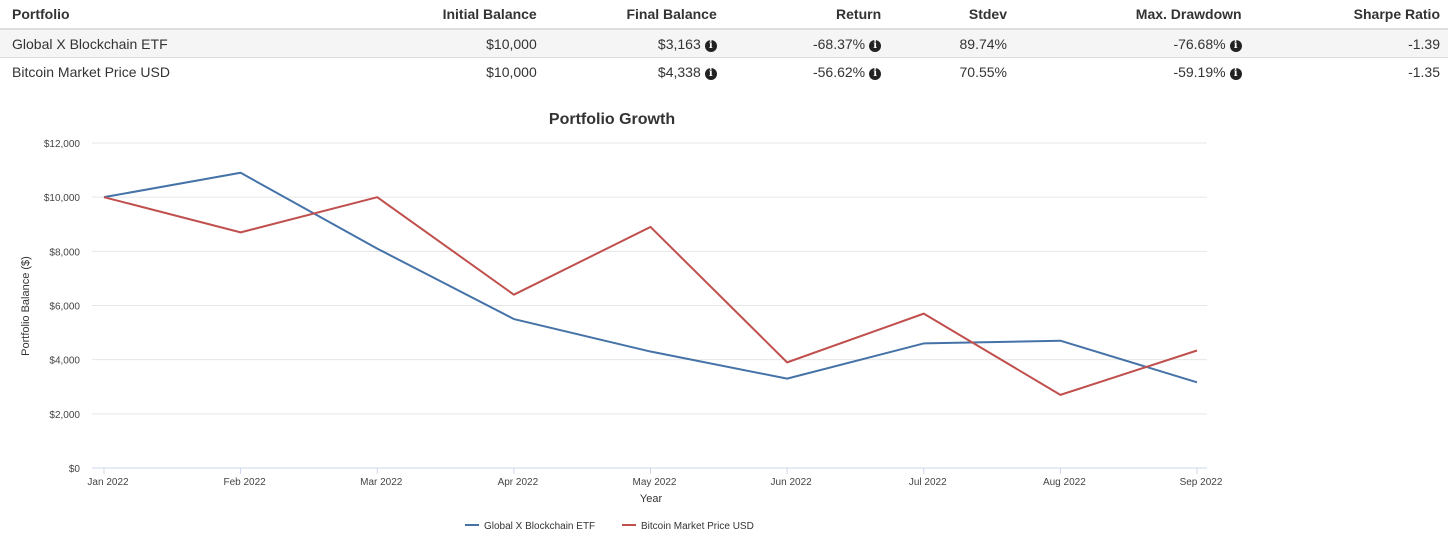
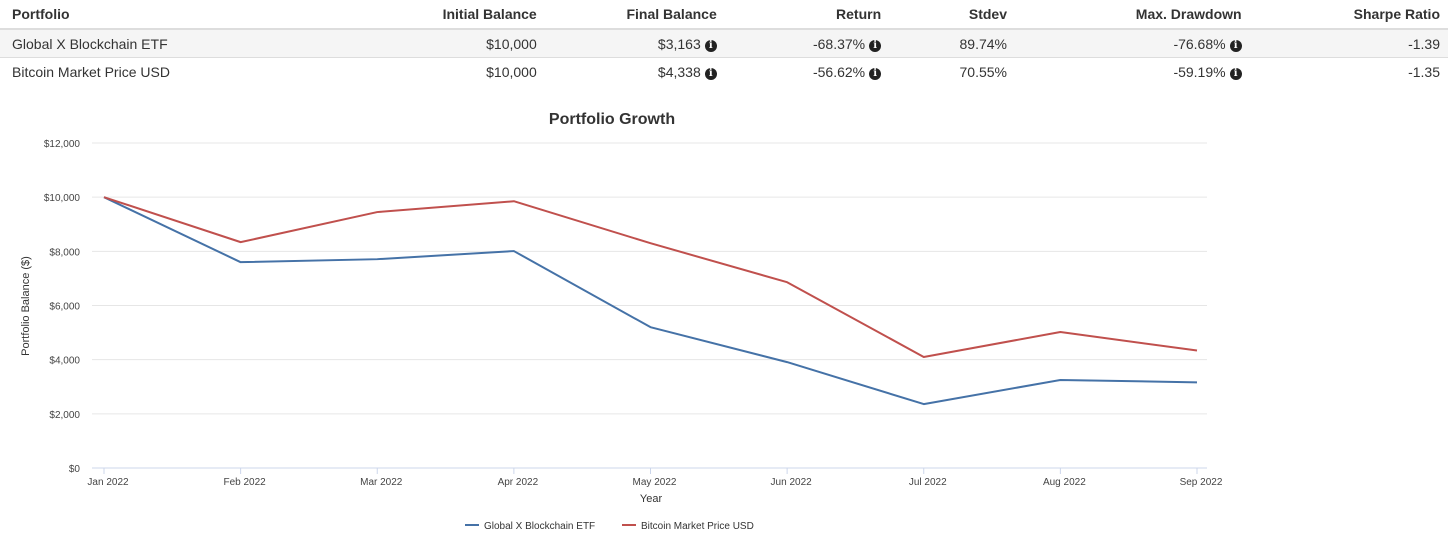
Global X Blockchain ETF/Feb 2022: $10900 -> $7600
Bitcoin Market Price USD/Feb 2022: $8700 -> $8300
Global X Blockchain ETF/Mar 2022: $8100 -> $7700
Bitcoin Market Price USD/Mar 2022: $10000 -> $9400
Global X Blockchain ETF/Apr 2022: $5500 -> $8000
Bitcoin Market Price USD/Apr 2022: $6400 -> $9800
Global X Blockchain ETF/May 2022: $4300 -> $5200
Bitcoin Market Price USD/May 2022: $8900 -> $8300
Global X Blockchain ETF/Jun 2022: $3300 -> $3900
Bitcoin Market Price USD/Jun 2022: $3900 -> $6900
Global X Blockchain ETF/Jul 2022: $4600 -> $2400
Bitcoin Market Price USD/Jul 2022: $5700 -> $4100
Global X Blockchain ETF/Aug 2022: $4700 -> $3200
Bitcoin Market Price USD/Aug 2022: $2700 -> $5000
